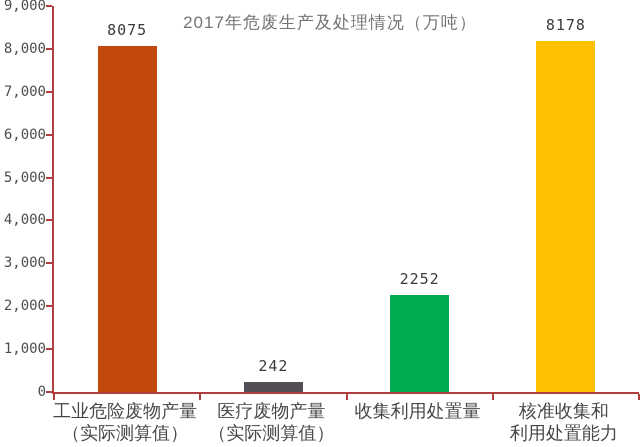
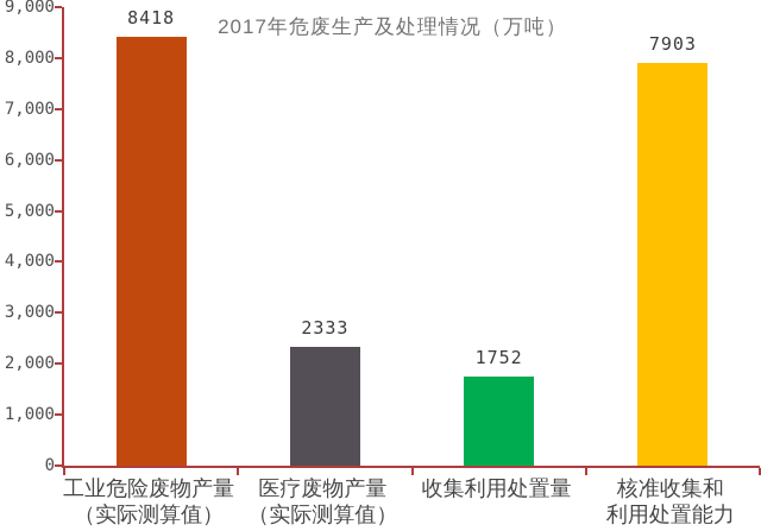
工业危险废物产量（实际测算值）: 8075 -> 8418
医疗废物产量（实际测算值）: 242 -> 2333
收集利用处置量: 2252 -> 1752
核准收集和利用处置能力: 8178 -> 7903
